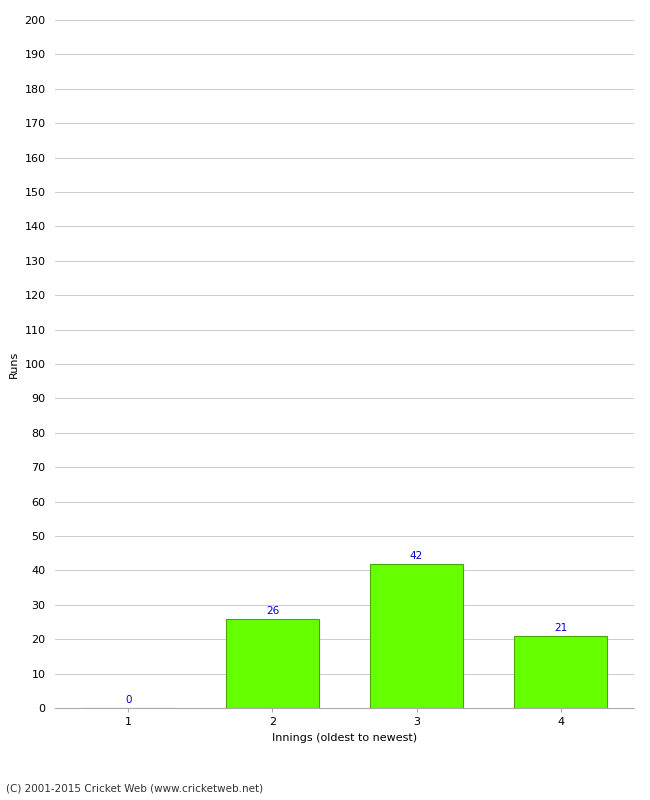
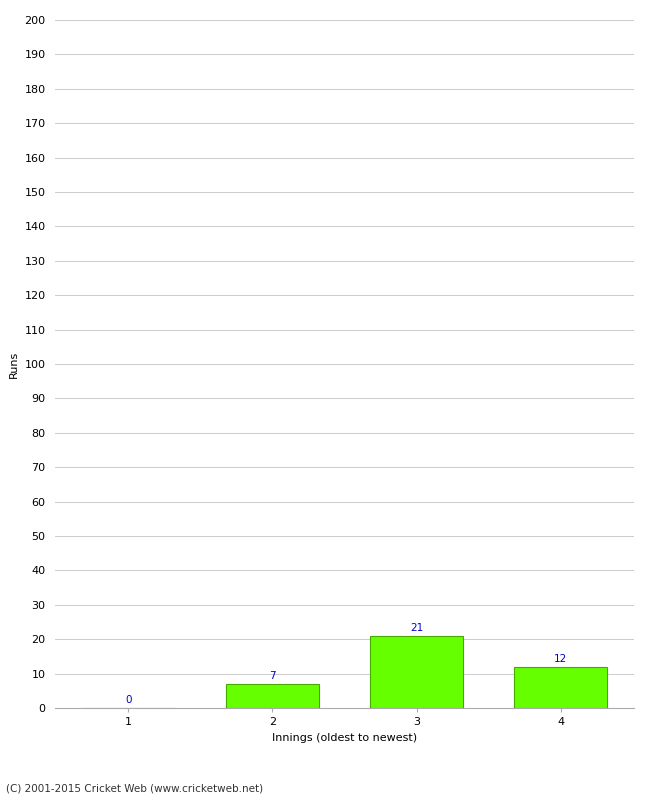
2: 26 -> 7
3: 42 -> 21
4: 21 -> 12
